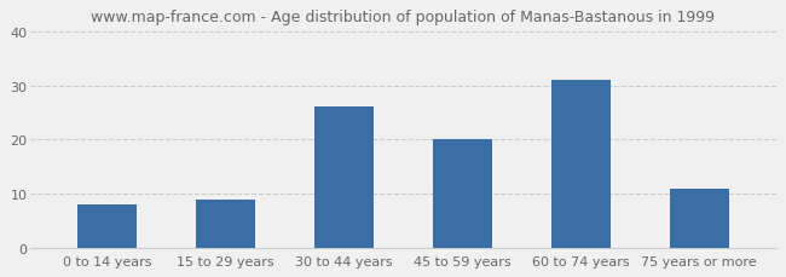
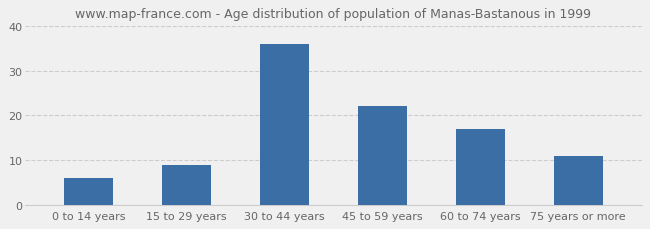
0 to 14 years: 8 -> 6
30 to 44 years: 26 -> 36
45 to 59 years: 20 -> 22
60 to 74 years: 31 -> 17
